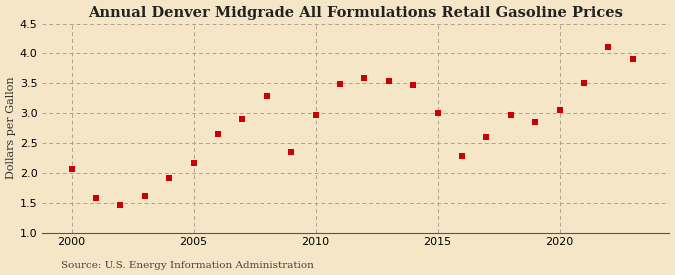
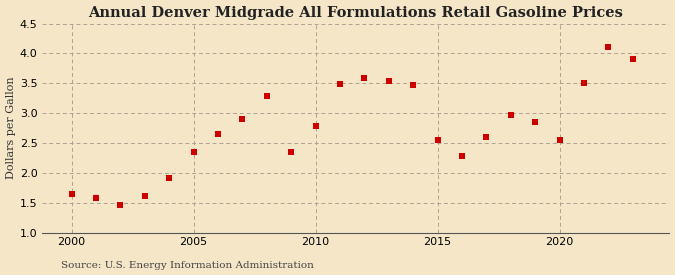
2000: 2.06 -> 1.65
2005: 2.16 -> 2.35
2010: 2.96 -> 2.78
2015: 3.00 -> 2.55
2020: 3.06 -> 2.55
